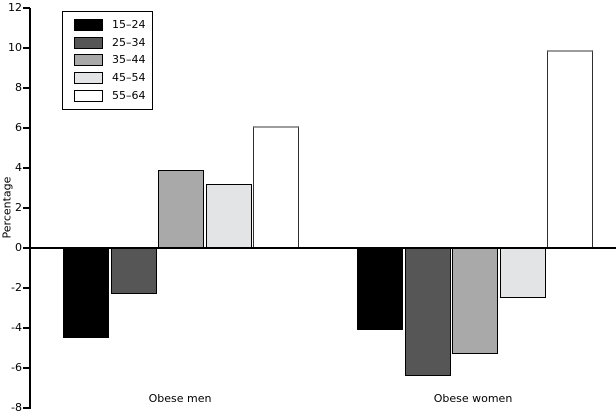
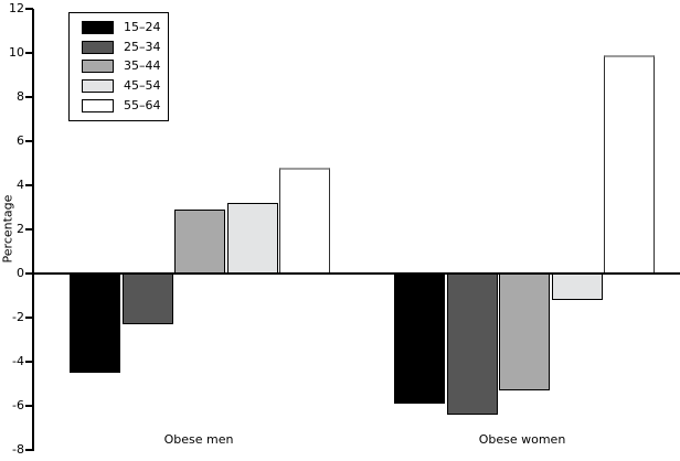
35–44/Obese men: 3.9 -> 2.9
55–64/Obese men: 6.1 -> 4.8
15–24/Obese women: -4.1 -> -5.9
45–54/Obese women: -2.5 -> -1.2
